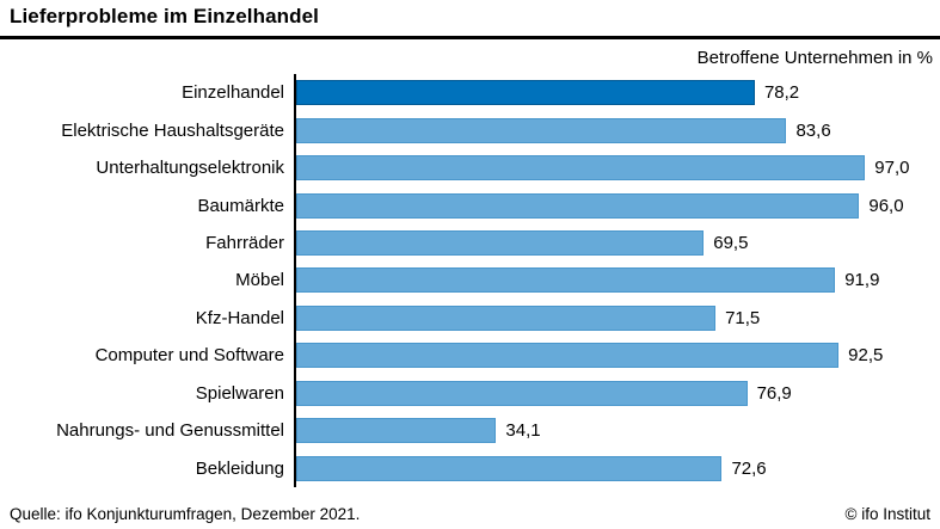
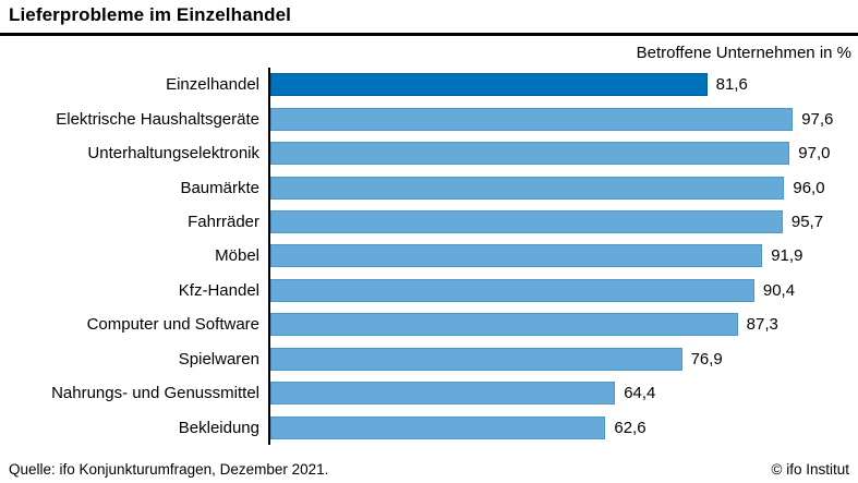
Einzelhandel: 78,2 -> 81,6
Elektrische Haushaltsgeräte: 83,6 -> 97,6
Fahrräder: 69,5 -> 95,7
Kfz-Handel: 71,5 -> 90,4
Computer und Software: 92,5 -> 87,3
Nahrungs- und Genussmittel: 34,1 -> 64,4
Bekleidung: 72,6 -> 62,6
